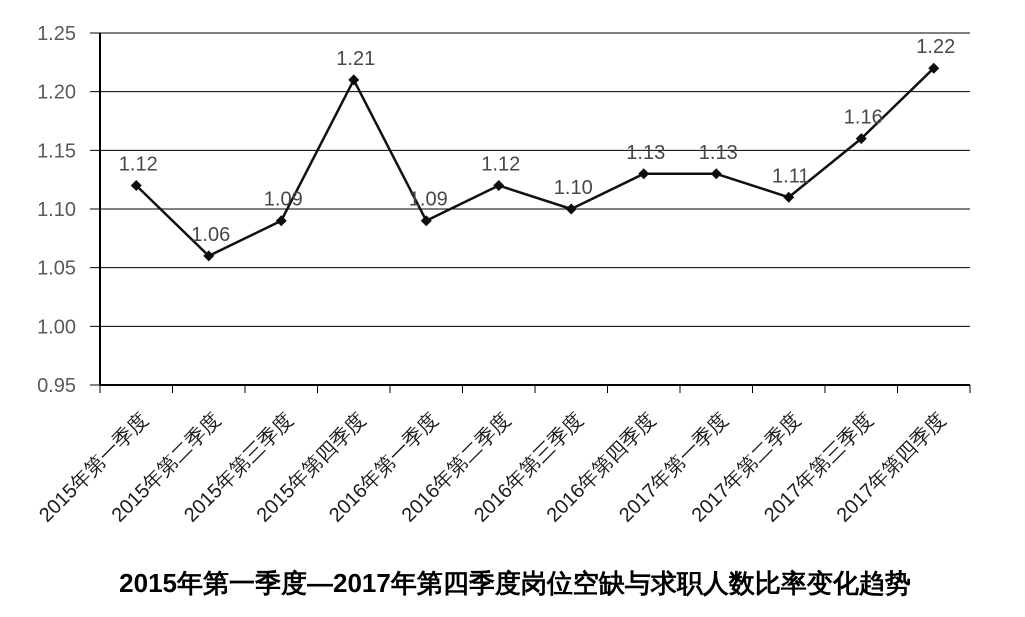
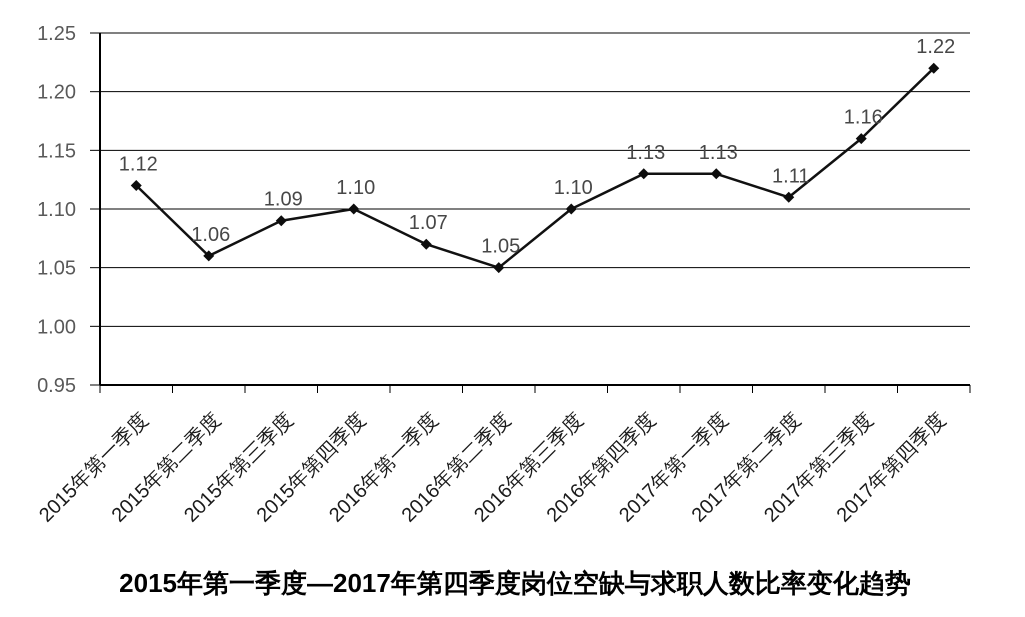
2015年第四季度: 1.21 -> 1.10
2016年第一季度: 1.09 -> 1.07
2016年第二季度: 1.12 -> 1.05
